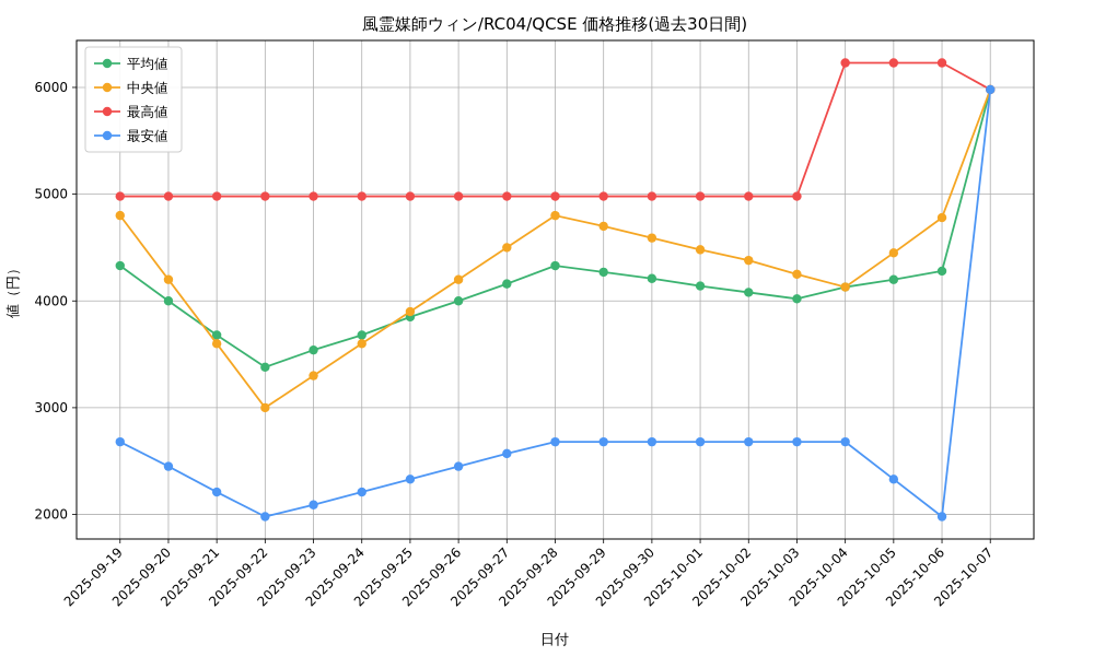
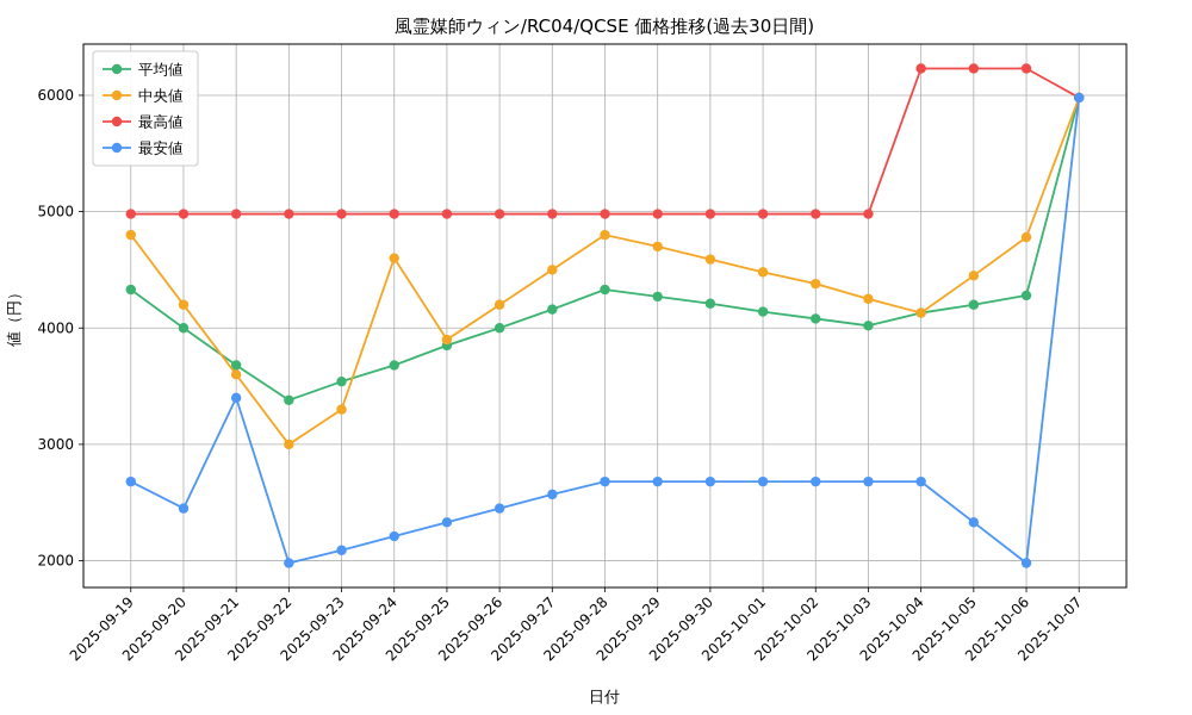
最安値/2025-09-21: 2200 -> 3400
中央値/2025-09-24: 3600 -> 4600
